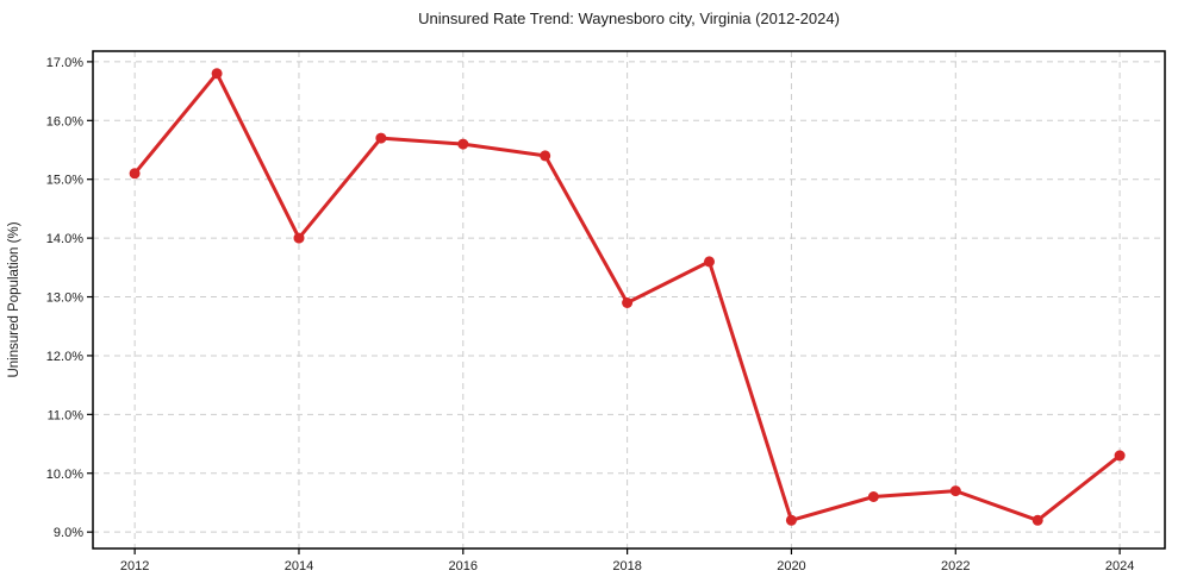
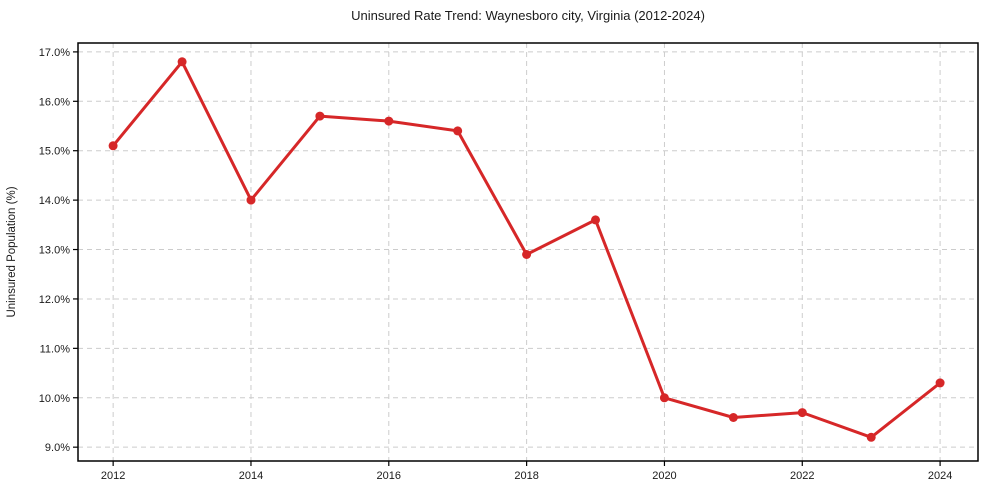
2020: 9.2% -> 10.0%
